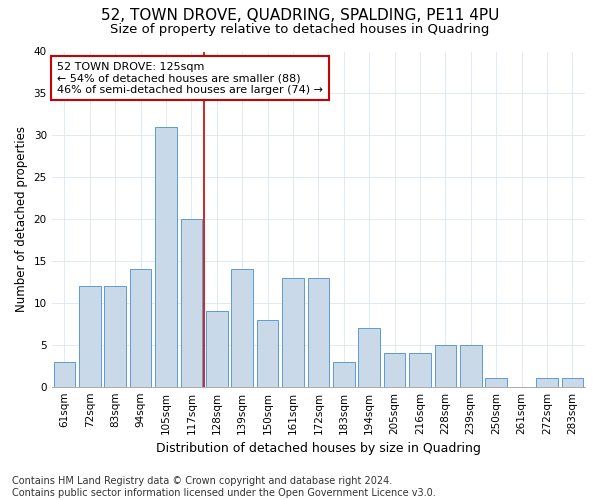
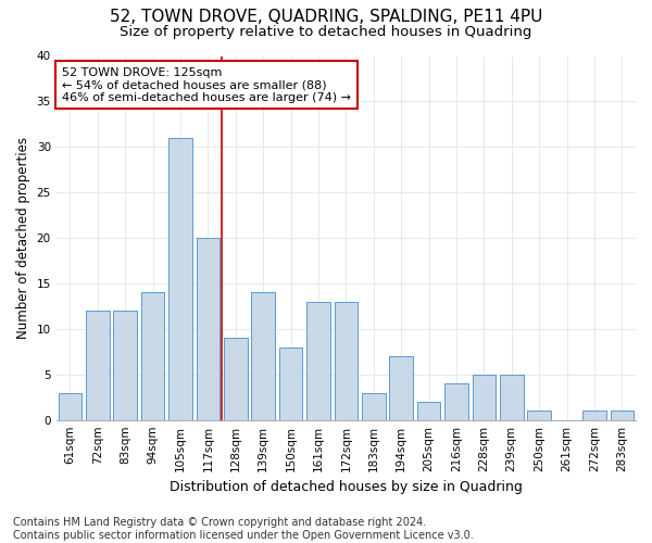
205sqm: 4 -> 2
